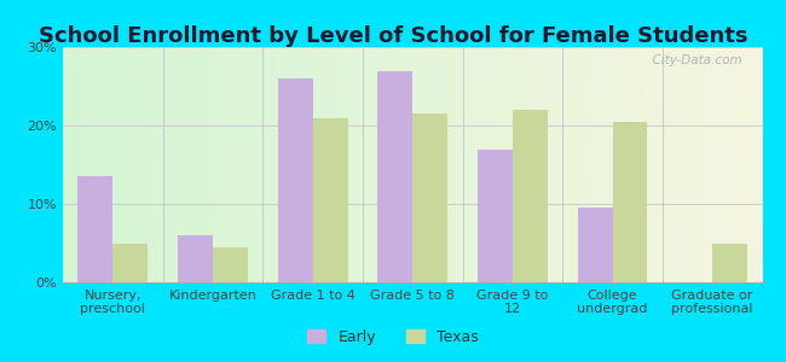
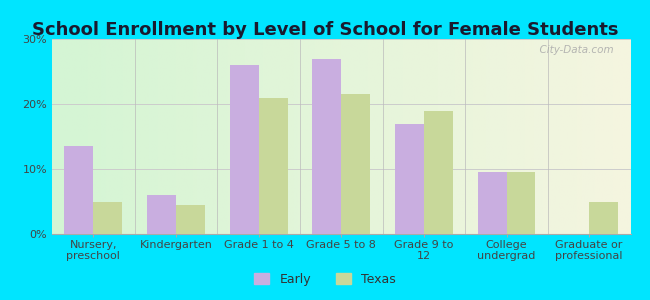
Texas/Grade 9 to 12: 22.0% -> 19.0%
Texas/College undergrad: 20.5% -> 9.6%
